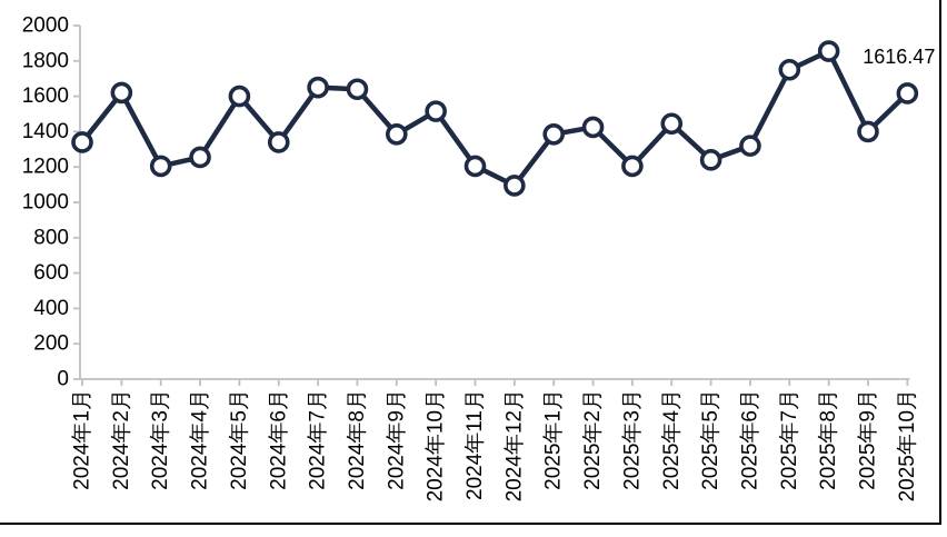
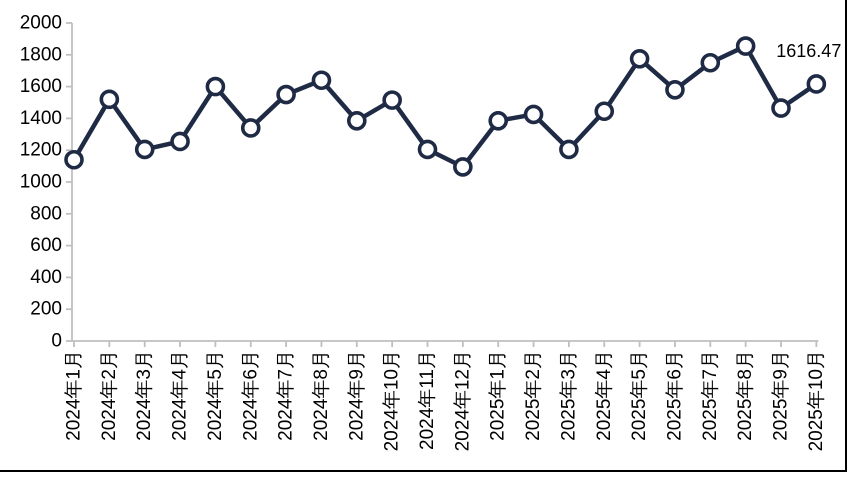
2024年1月: 1340 -> 1140
2024年2月: 1620 -> 1520
2024年7月: 1650 -> 1550
2025年5月: 1240 -> 1780
2025年6月: 1320 -> 1580
2025年9月: 1400 -> 1460
